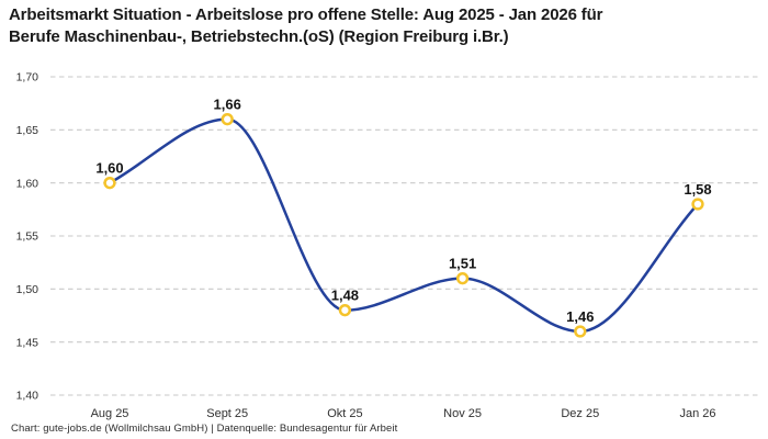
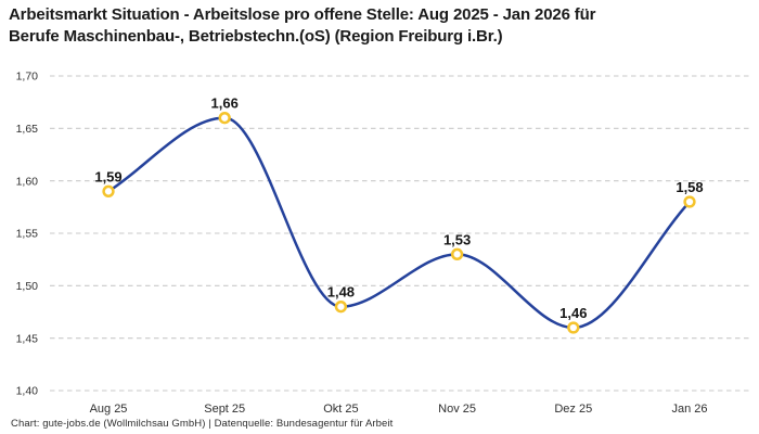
Aug 25: 1,60 -> 1,59
Nov 25: 1,51 -> 1,53
